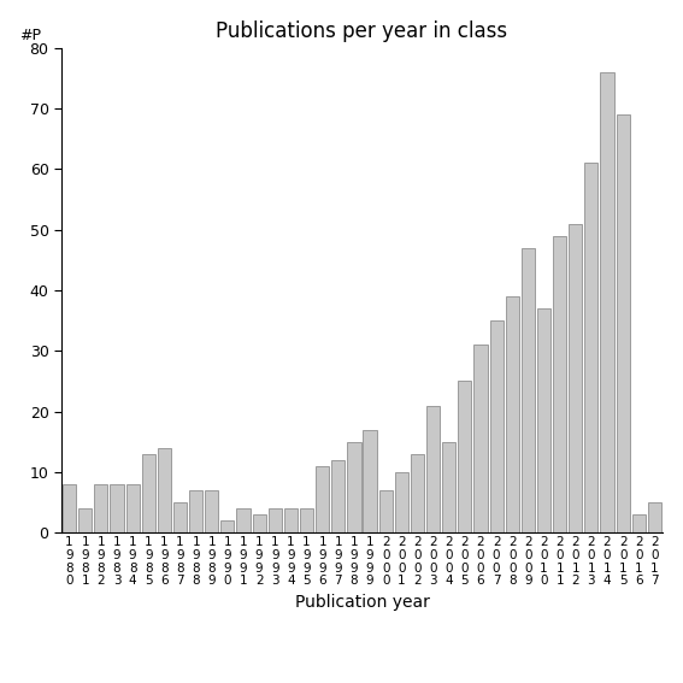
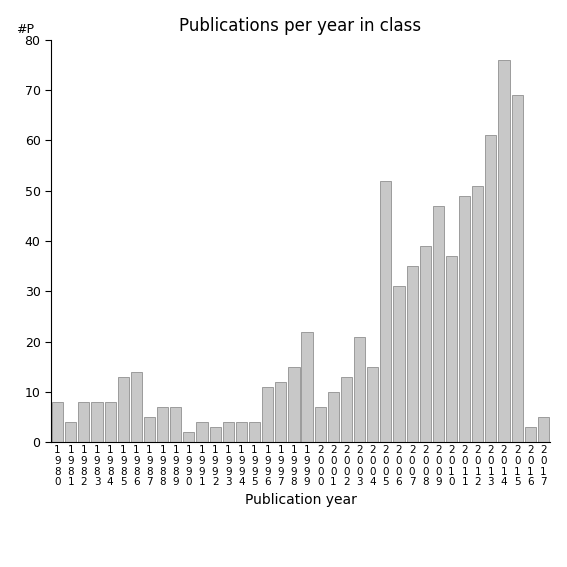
1 9 9 9: 17 -> 22
2 0 0 5: 25 -> 52
